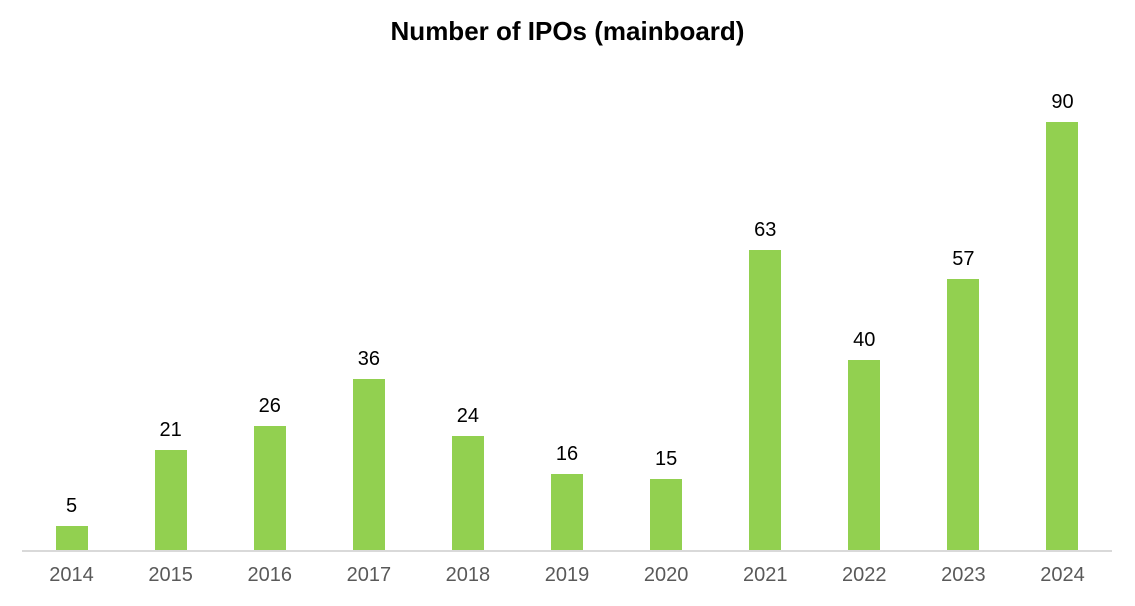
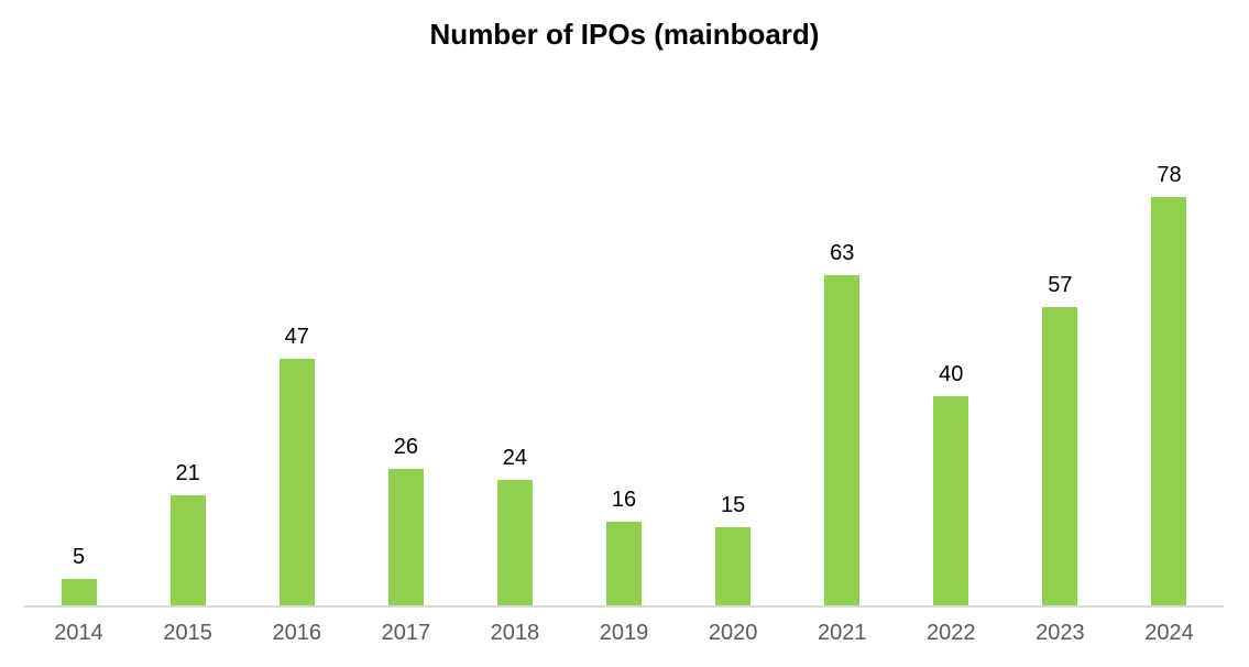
2016: 26 -> 47
2017: 36 -> 26
2024: 90 -> 78
